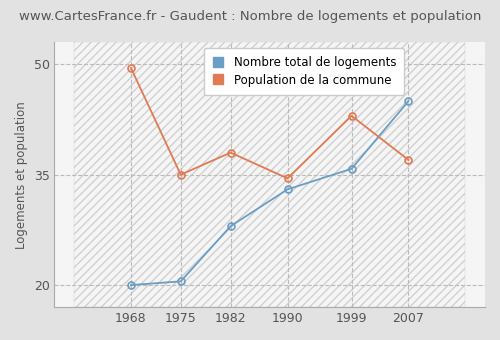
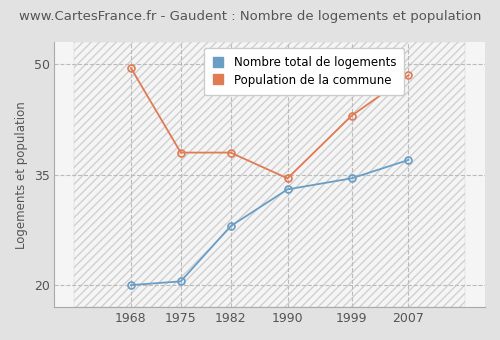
Population de la commune/1975: 35.0 -> 38.0
Nombre total de logements/1999: 35.8 -> 34.5
Nombre total de logements/2007: 45.0 -> 37.0
Population de la commune/2007: 37.0 -> 48.5
